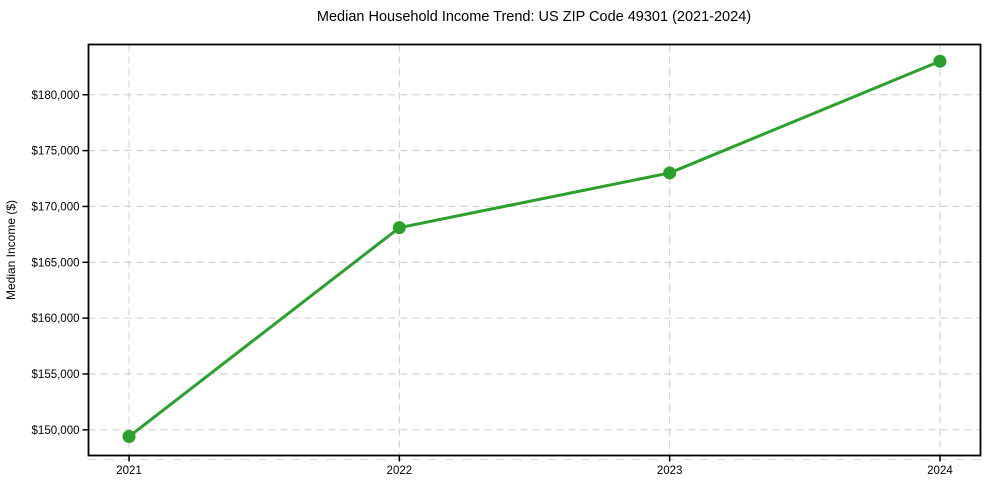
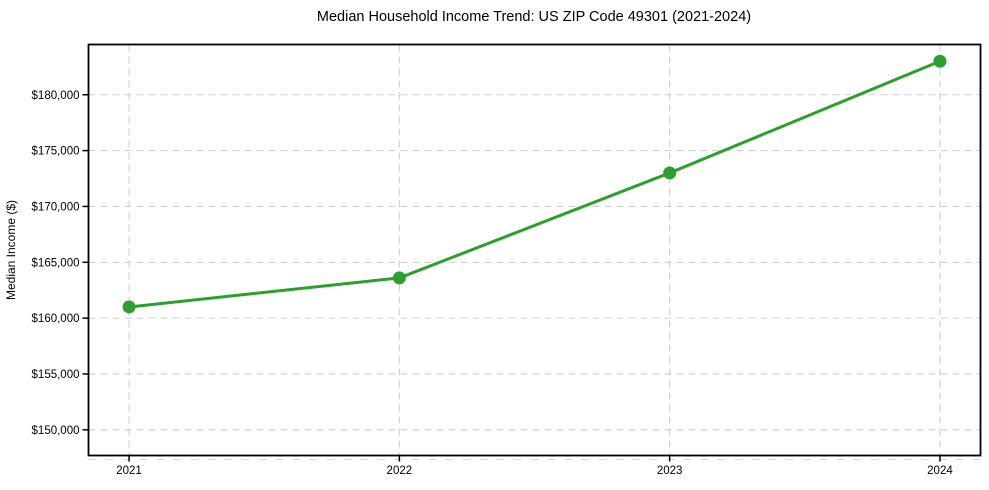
2021: $149400 -> $161000
2022: $168100 -> $163600
